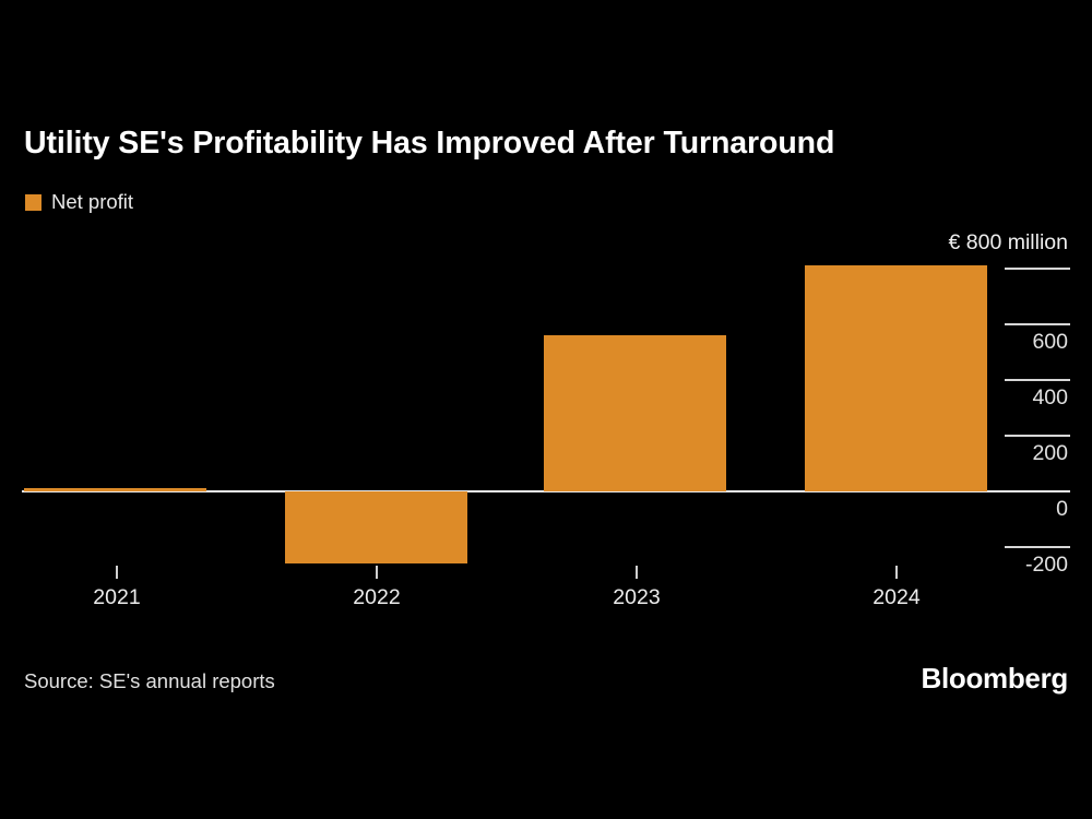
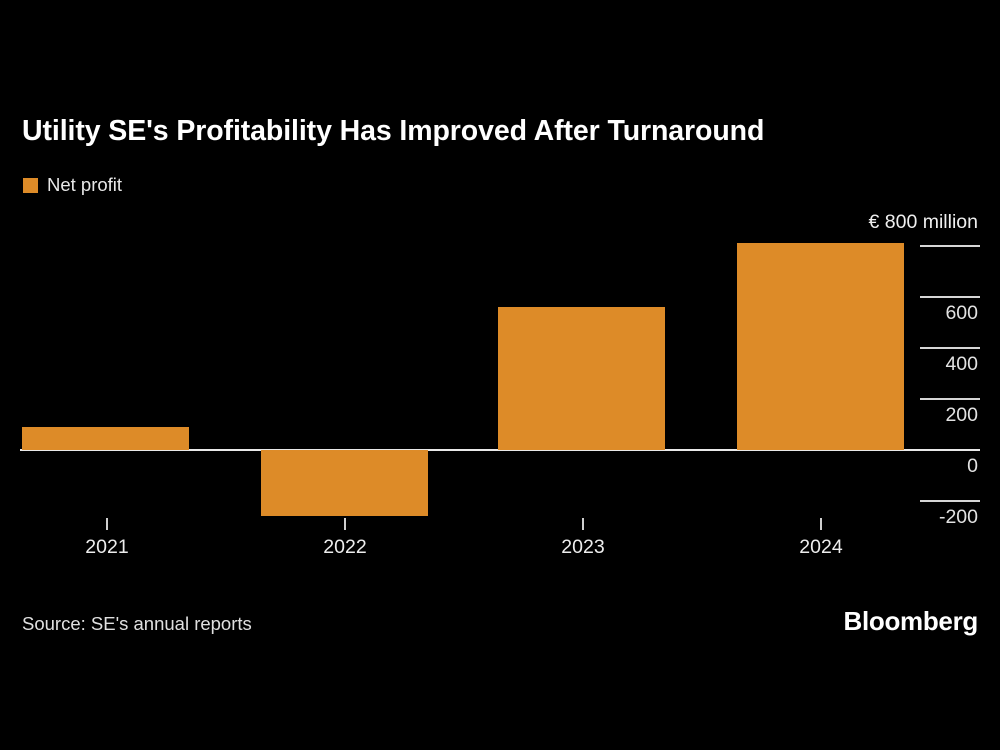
2021: 10 -> 90
